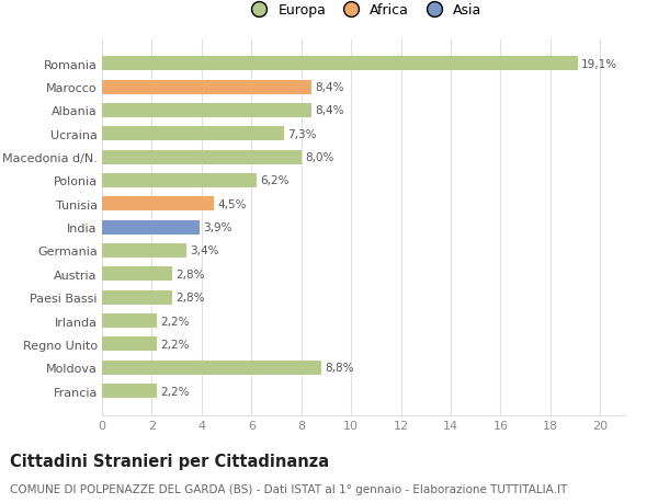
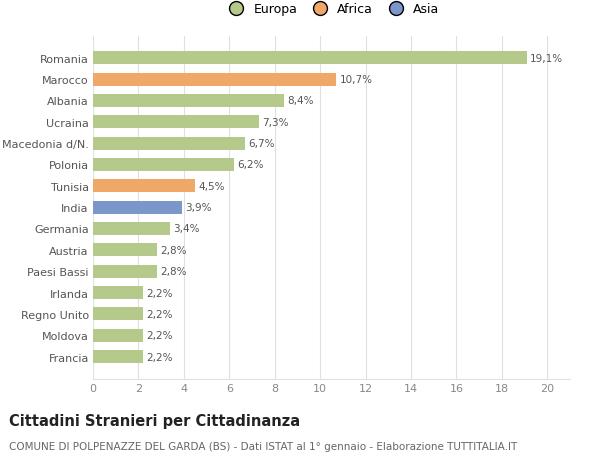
Marocco: 8,4% -> 10,7%
Macedonia d/N.: 8,0% -> 6,7%
Moldova: 8,8% -> 2,2%
